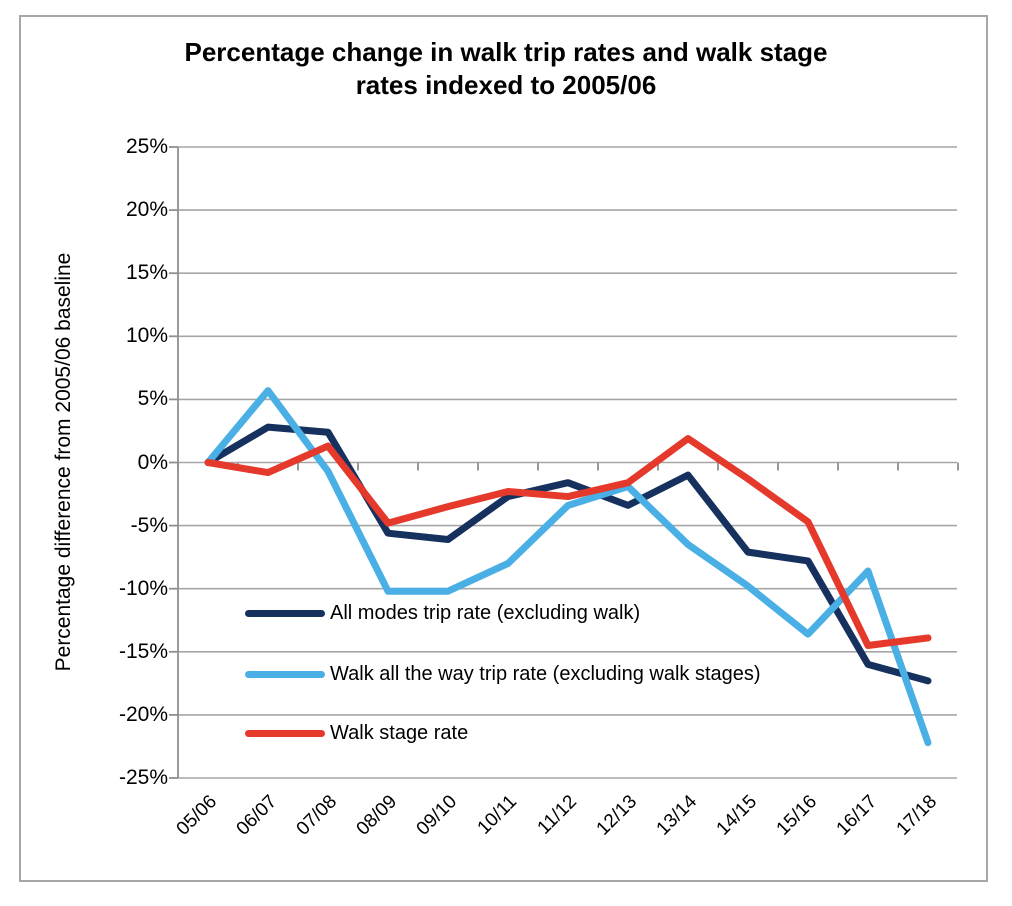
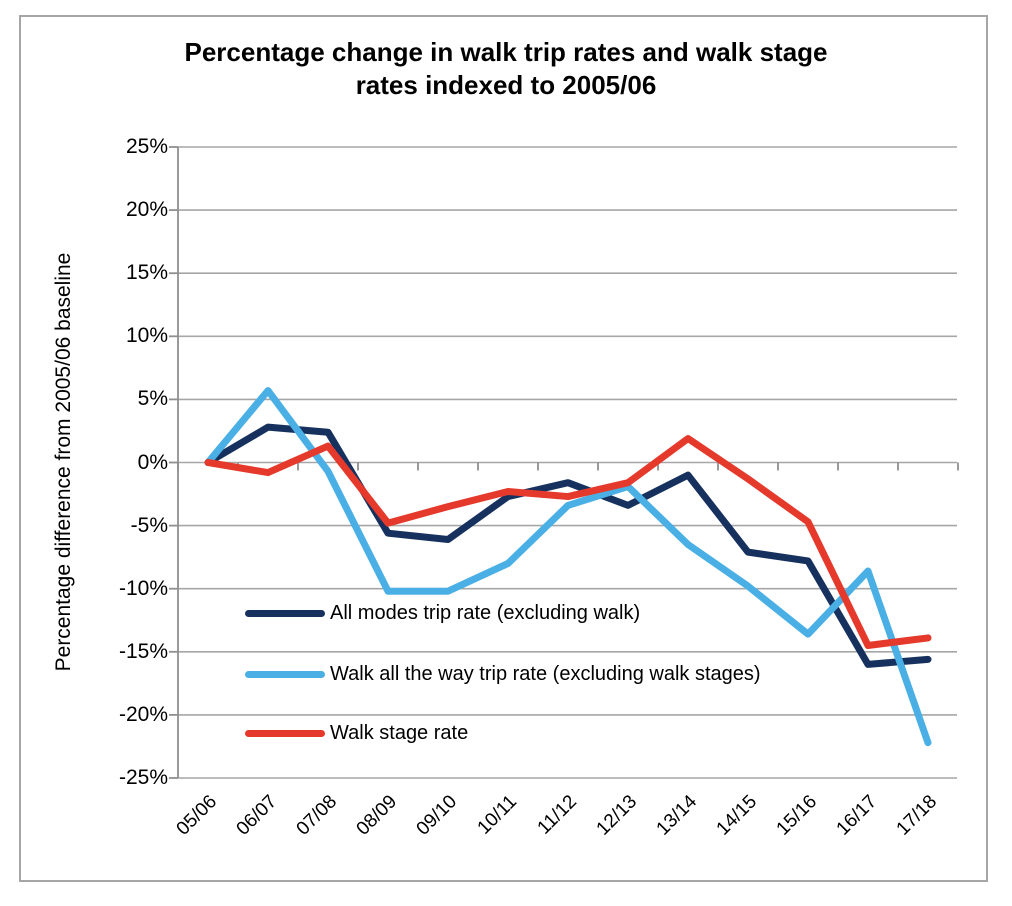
All modes trip rate (excluding walk)/17/18: -17.3% -> -15.6%
